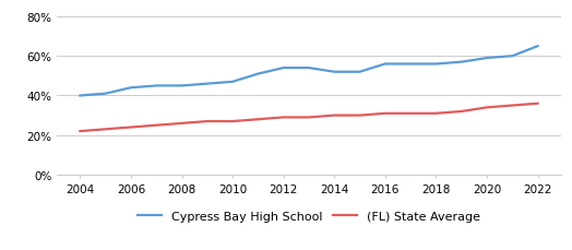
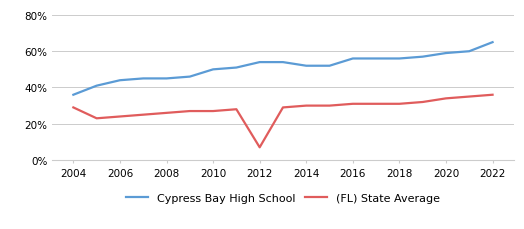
Cypress Bay High School/2004: 40% -> 36%
(FL) State Average/2004: 22% -> 29%
Cypress Bay High School/2010: 47% -> 50%
(FL) State Average/2012: 29% -> 7%
